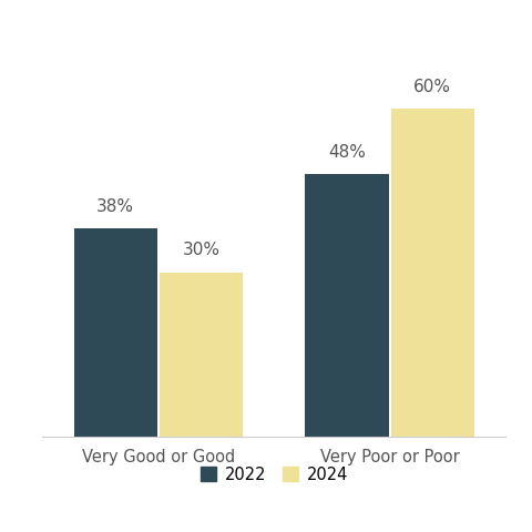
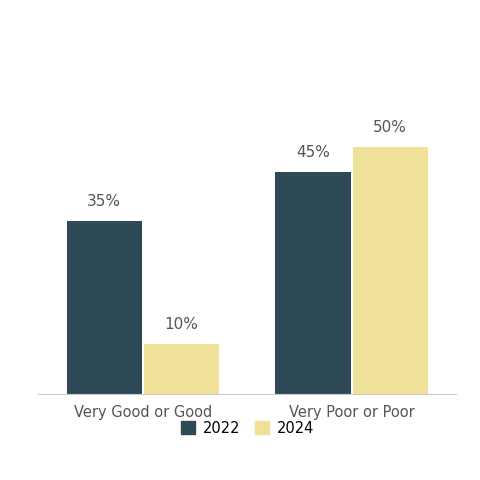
2022/Very Good or Good: 38% -> 35%
2024/Very Good or Good: 30% -> 10%
2022/Very Poor or Poor: 48% -> 45%
2024/Very Poor or Poor: 60% -> 50%
